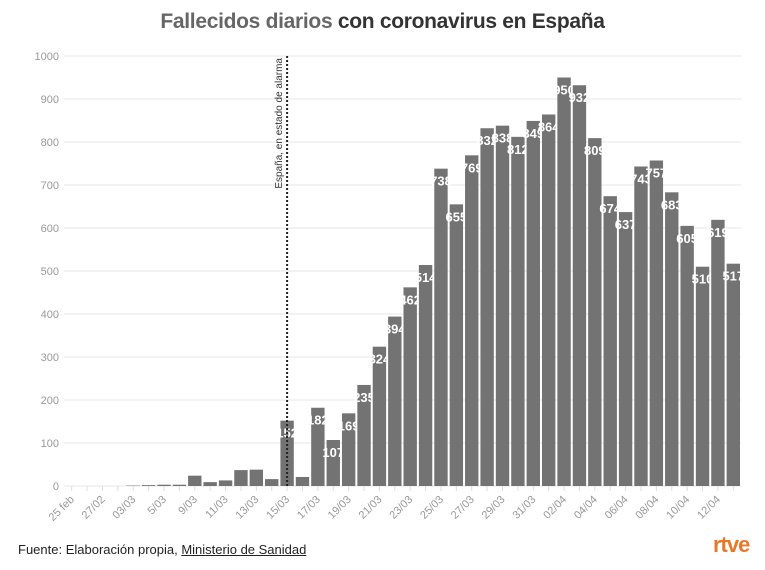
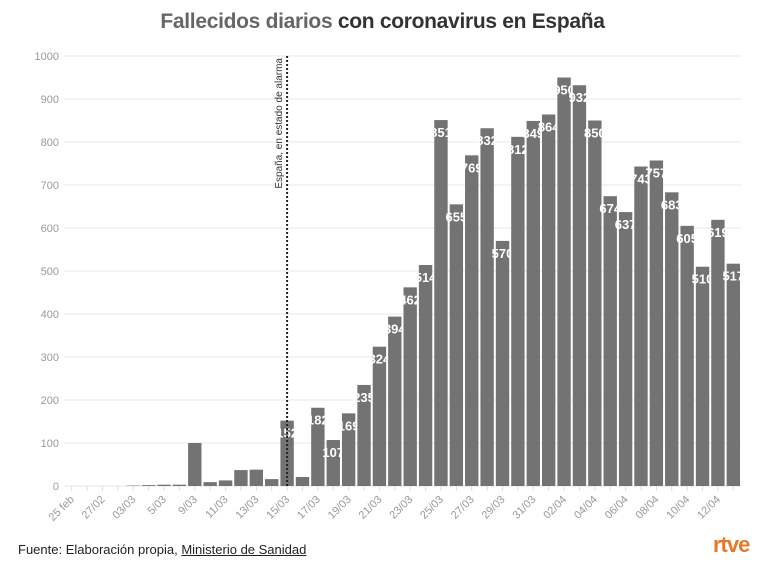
9/03: 20 -> 100
25/03: 738 -> 851
29/03: 838 -> 570
04/04: 809 -> 850
